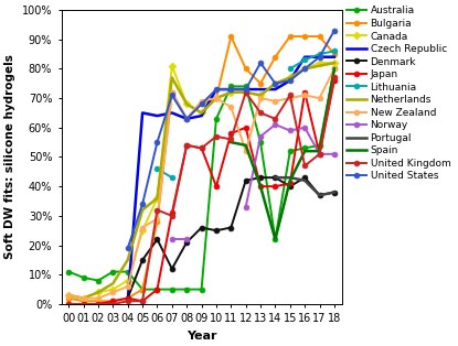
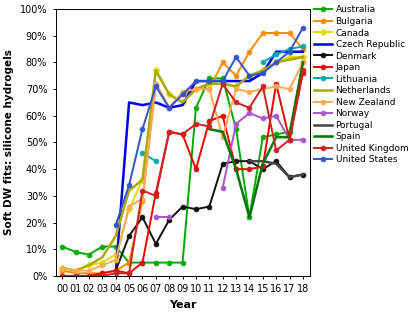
Canada/07: 81% -> 77%
Bulgaria/11: 91% -> 70%
New Zealand/11: 67% -> 70%
